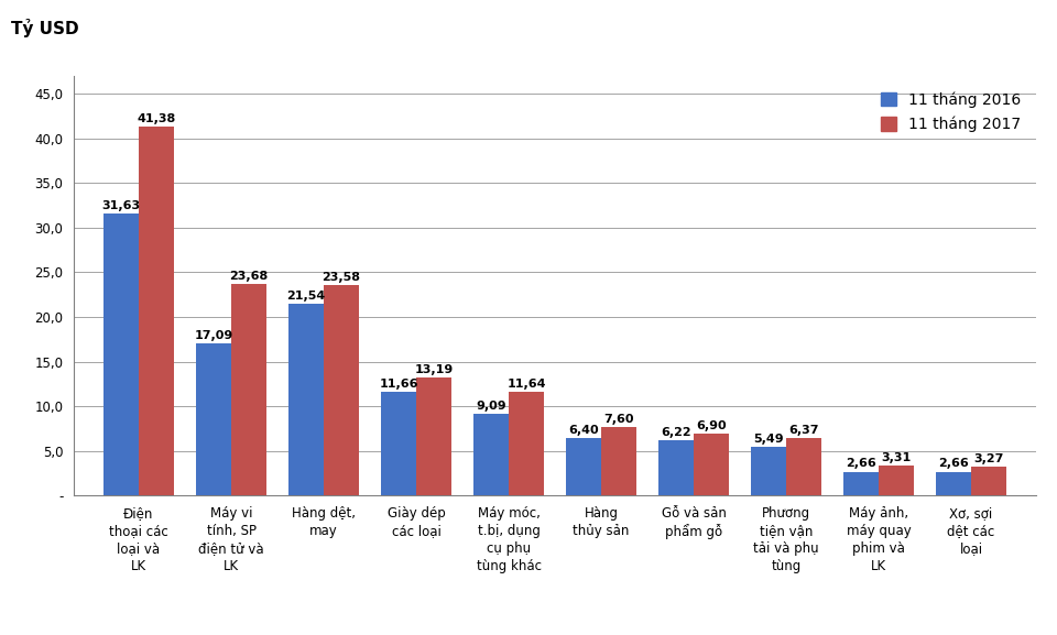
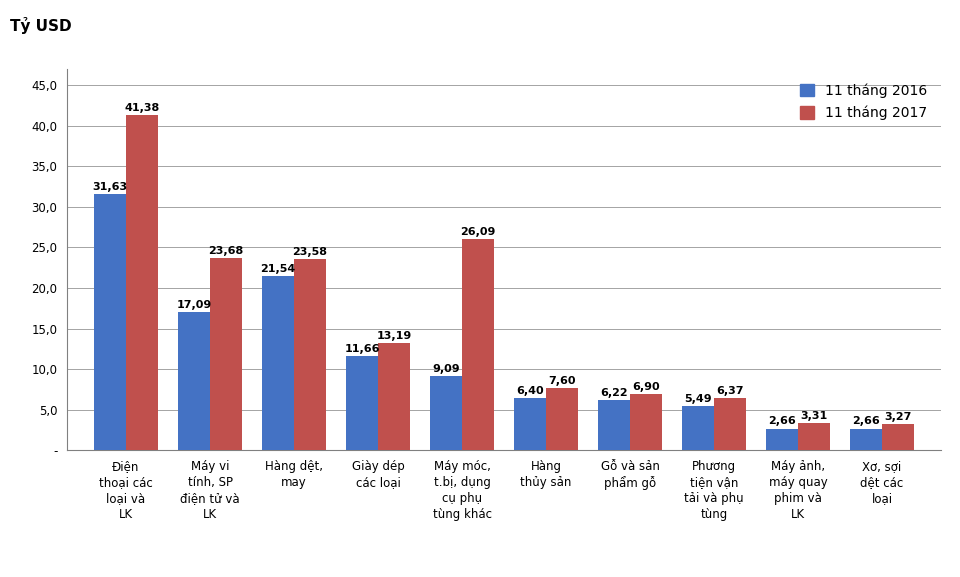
11 tháng 2017/Máy móc, t.bị, dụng cụ phụ tùng khác: 11,64 -> 26,09
